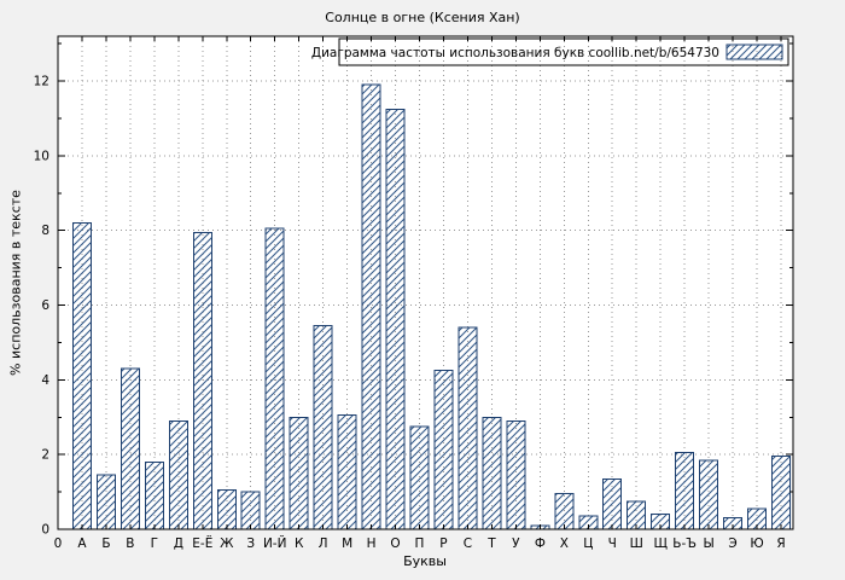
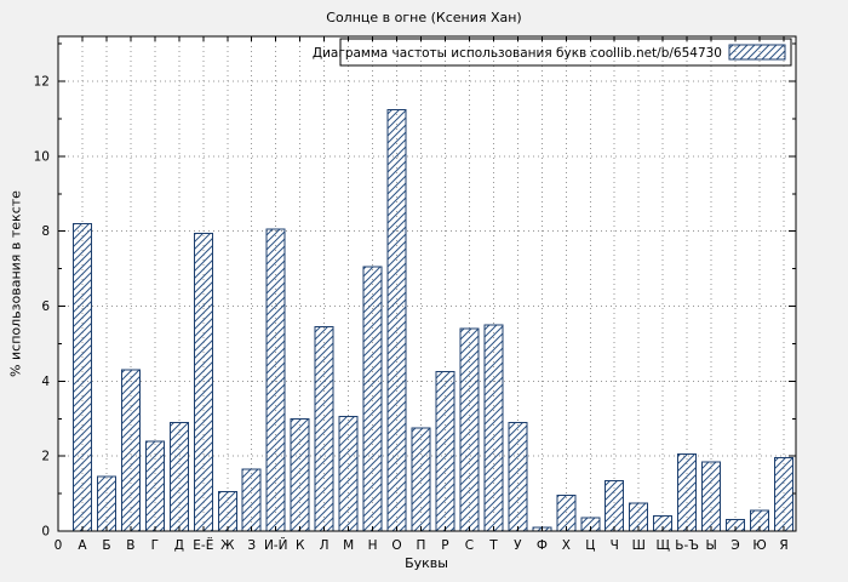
Г: 1.8 -> 2.4
З: 1.0 -> 1.6
Н: 11.9 -> 7.0
Т: 3.0 -> 5.5
